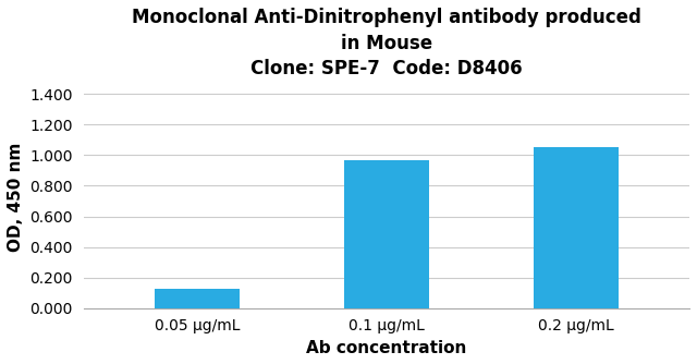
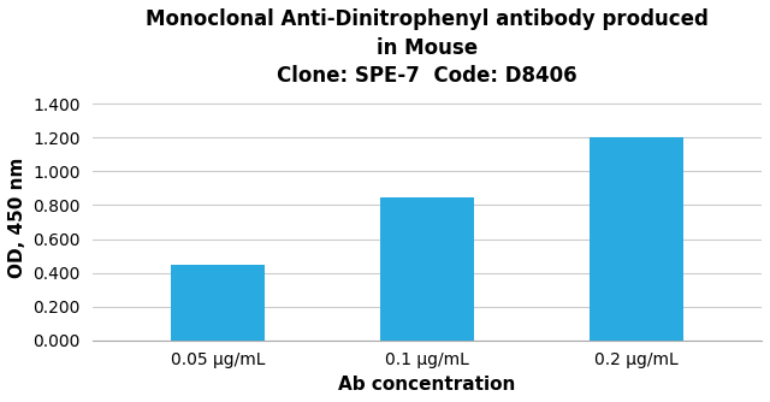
0.05 μg/mL: 0.13 -> 0.45
0.1 μg/mL: 0.97 -> 0.84
0.2 μg/mL: 1.05 -> 1.21
